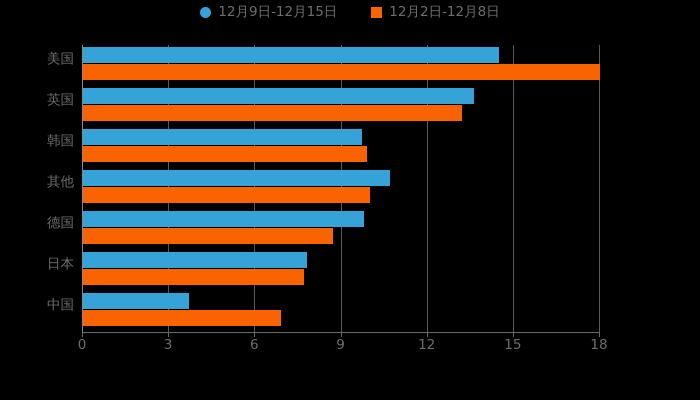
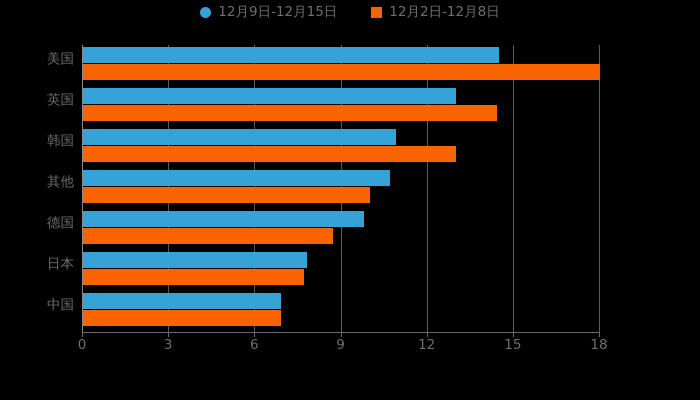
12月9日-12月15日/英国: 13.6 -> 13.0
12月2日-12月8日/英国: 13.2 -> 14.4
12月9日-12月15日/韩国: 9.7 -> 10.9
12月2日-12月8日/韩国: 9.9 -> 13.0
12月9日-12月15日/中国: 3.7 -> 6.9
